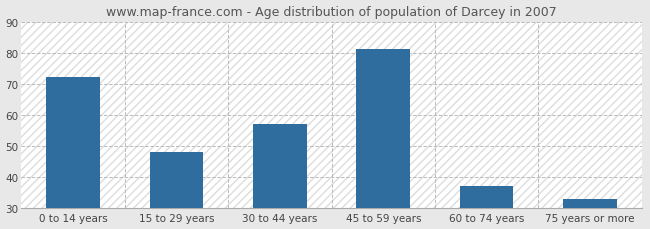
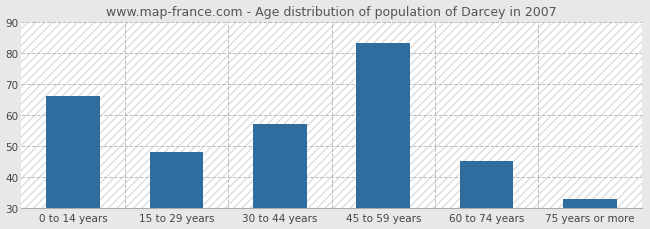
0 to 14 years: 72 -> 66
45 to 59 years: 81 -> 83
60 to 74 years: 37 -> 45
